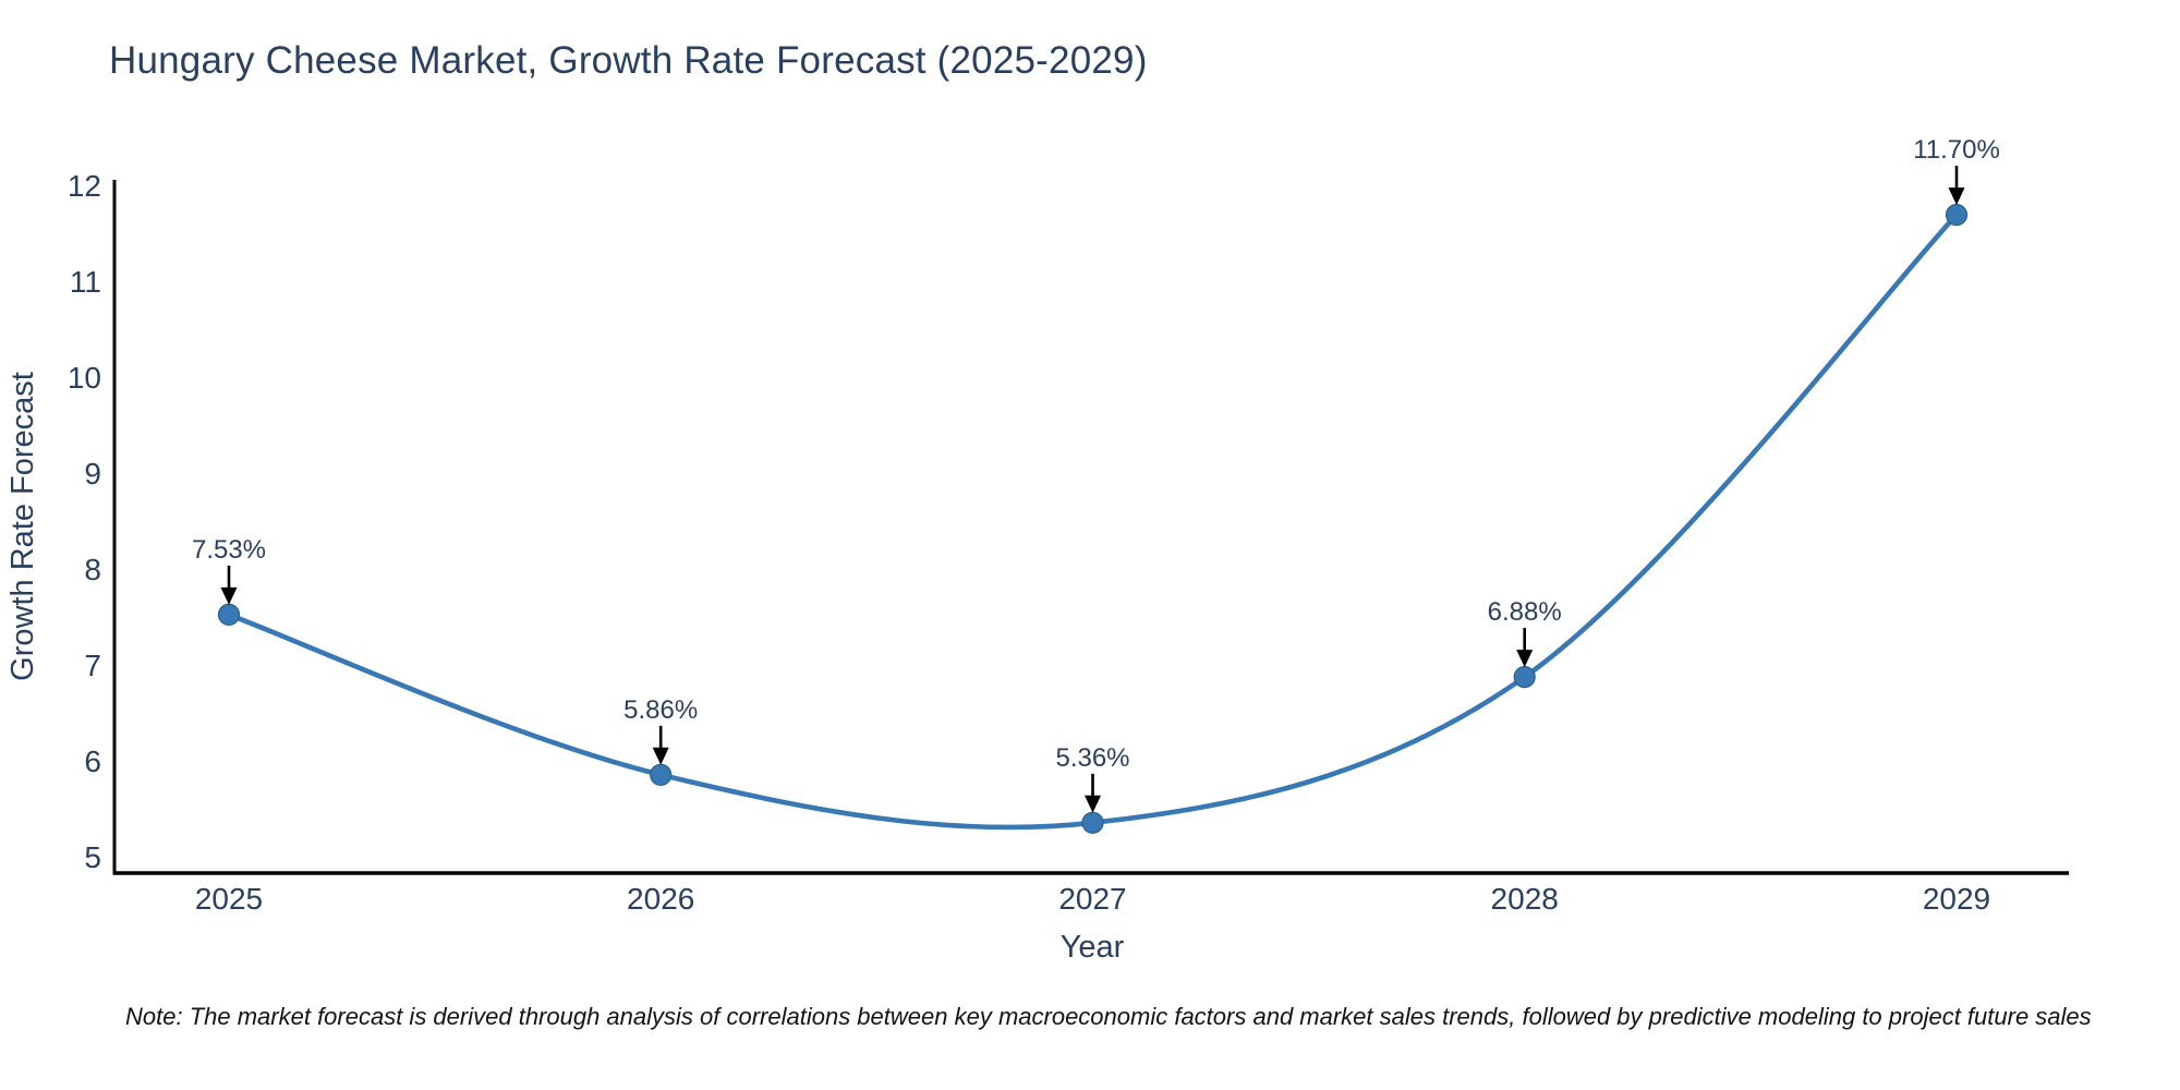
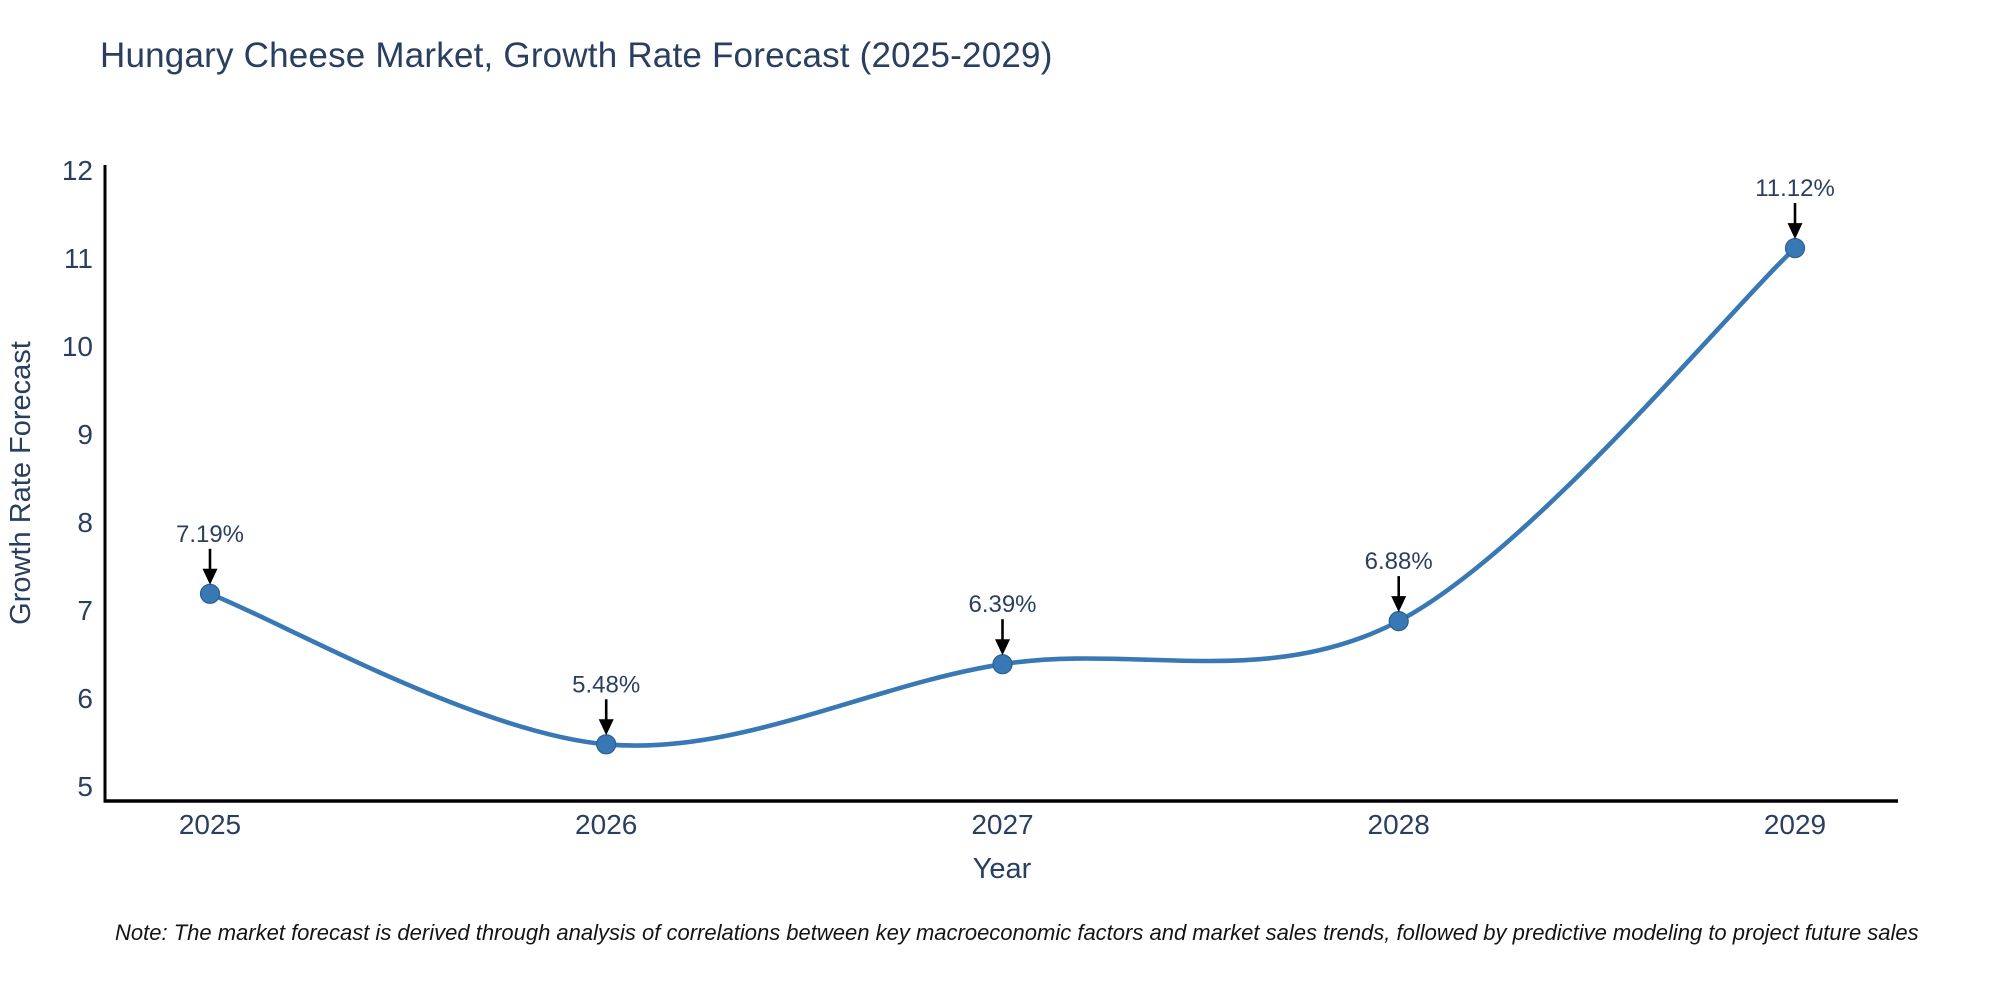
2025: 7.53% -> 7.19%
2026: 5.86% -> 5.48%
2027: 5.36% -> 6.39%
2029: 11.70% -> 11.12%
